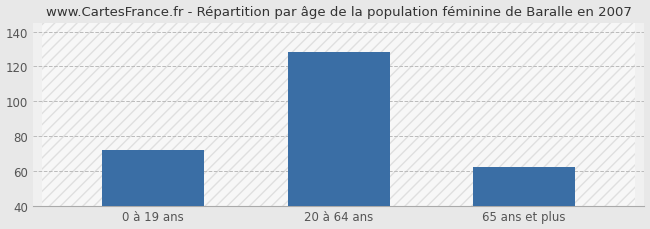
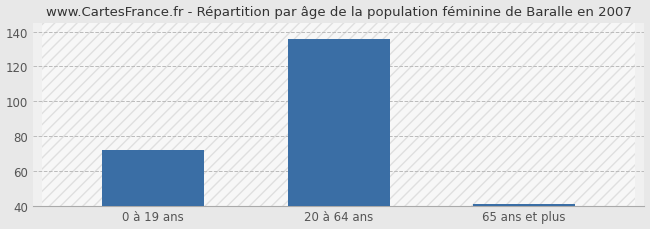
20 à 64 ans: 128 -> 136
65 ans et plus: 62 -> 41
